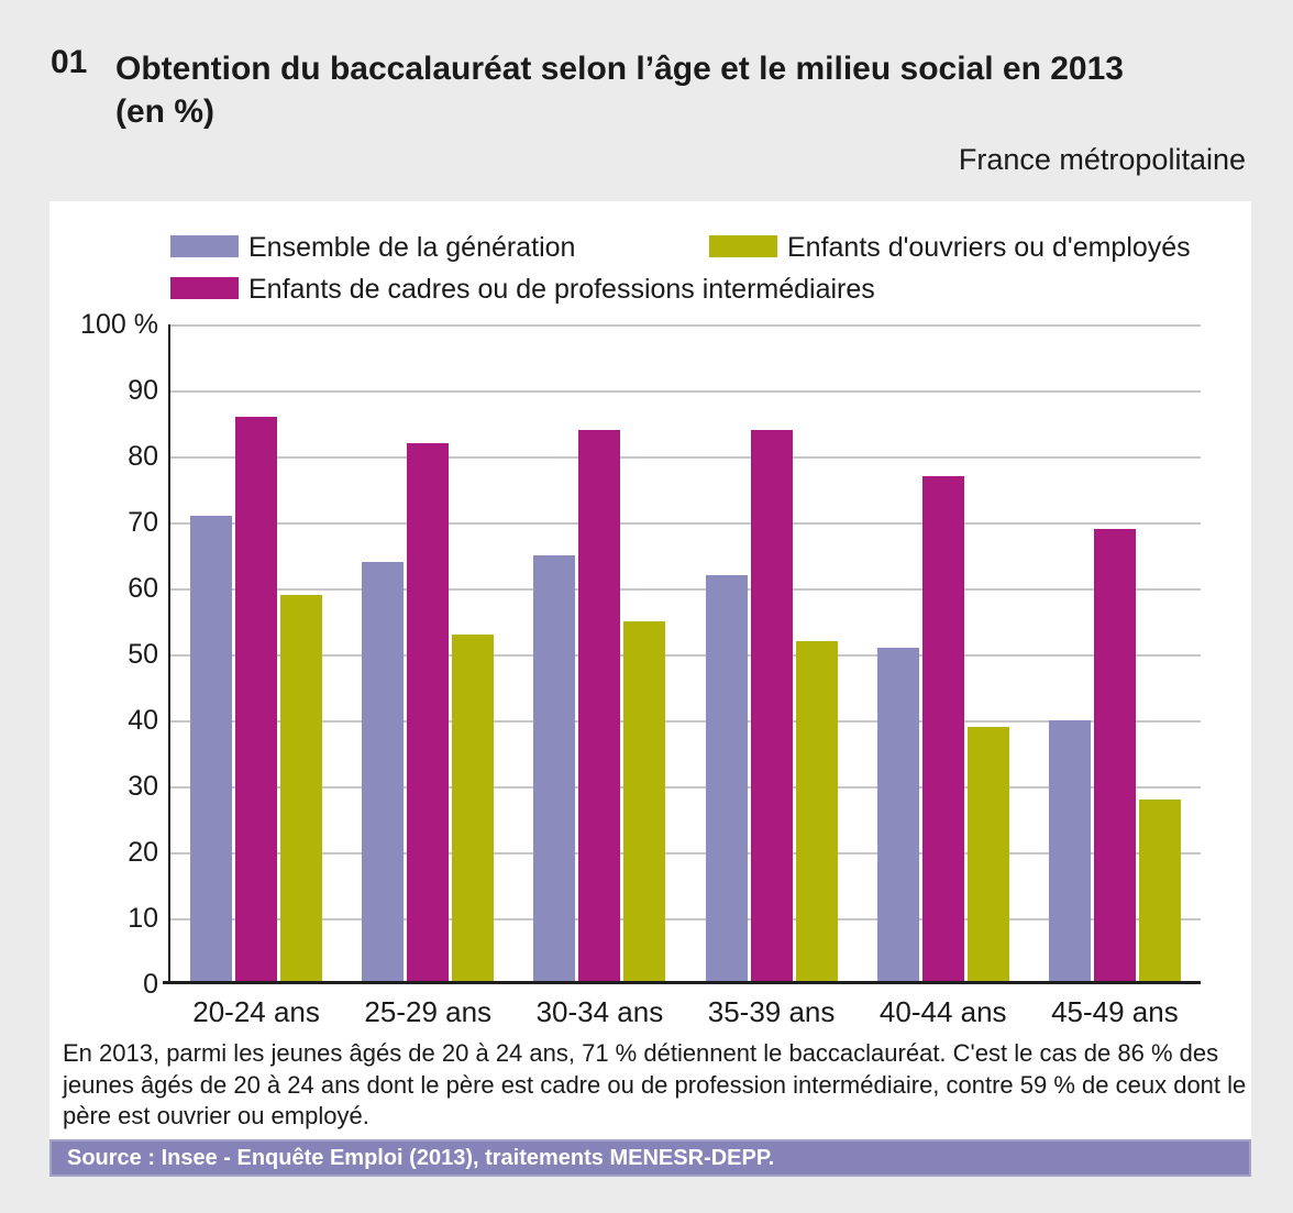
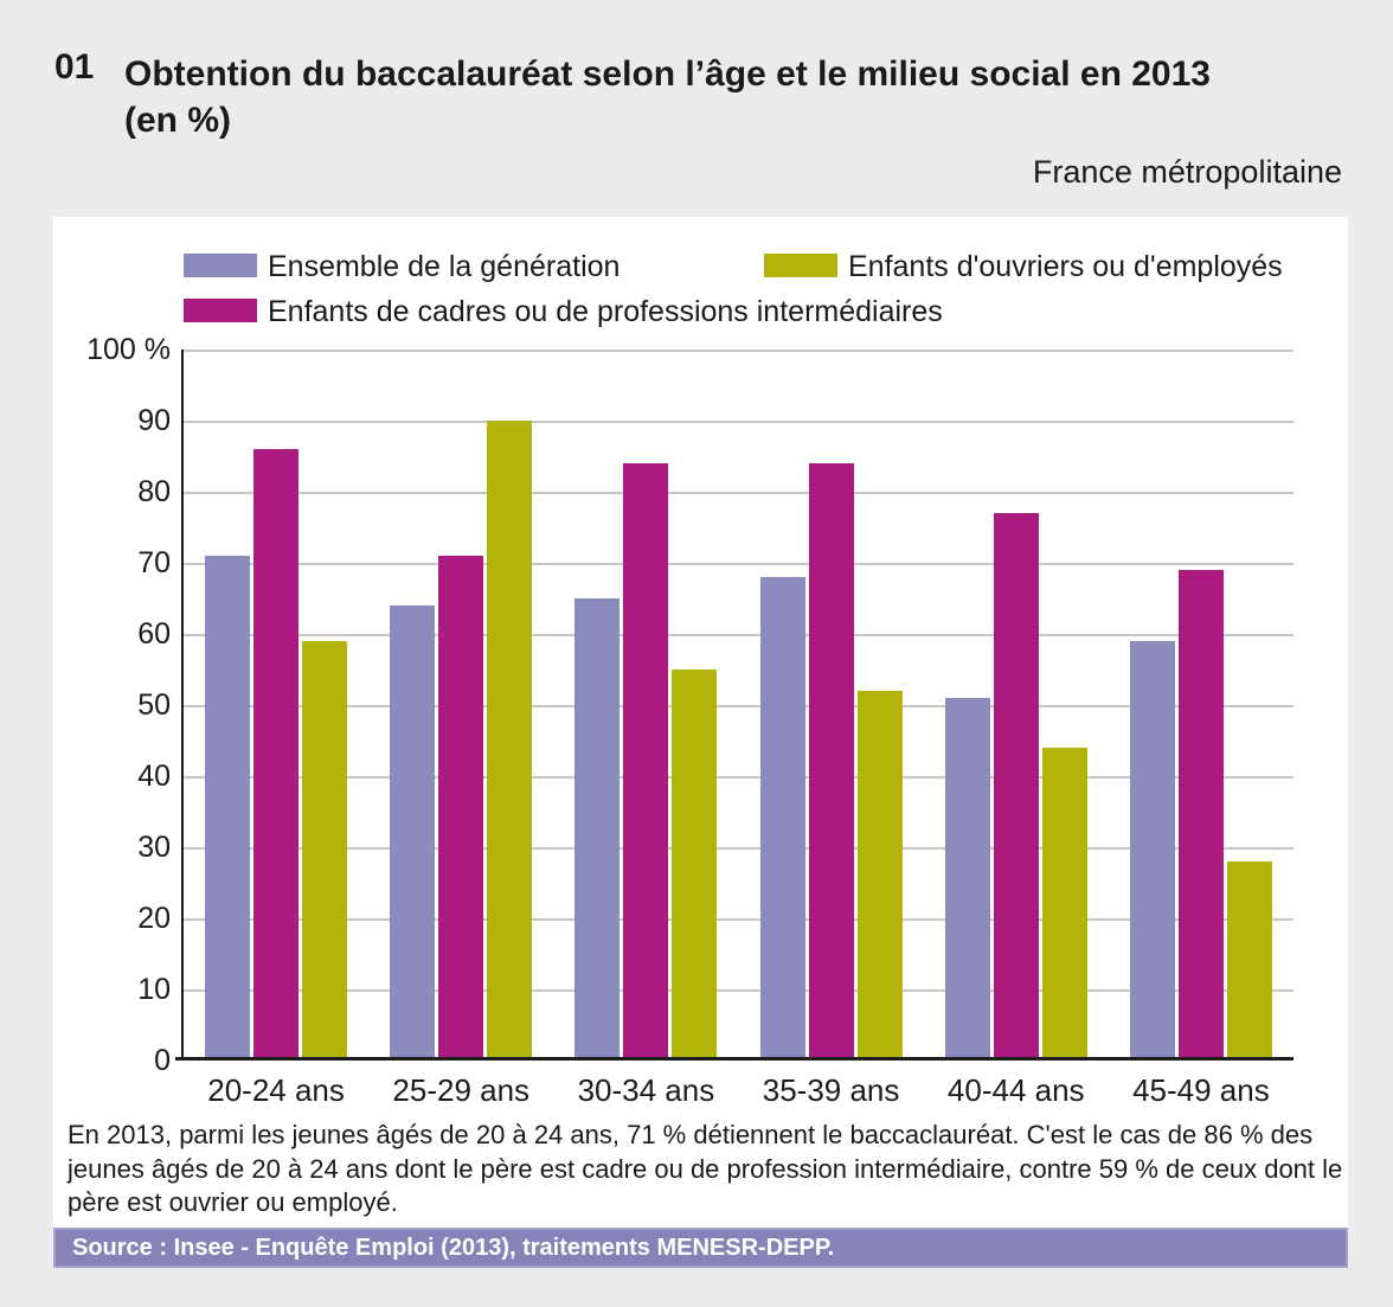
Enfants de cadres ou de professions intermédiaires/25-29 ans: 82% -> 71%
Enfants d'ouvriers ou d'employés/25-29 ans: 53% -> 90%
Ensemble de la génération/35-39 ans: 62% -> 68%
Enfants d'ouvriers ou d'employés/40-44 ans: 39% -> 44%
Ensemble de la génération/45-49 ans: 40% -> 59%
